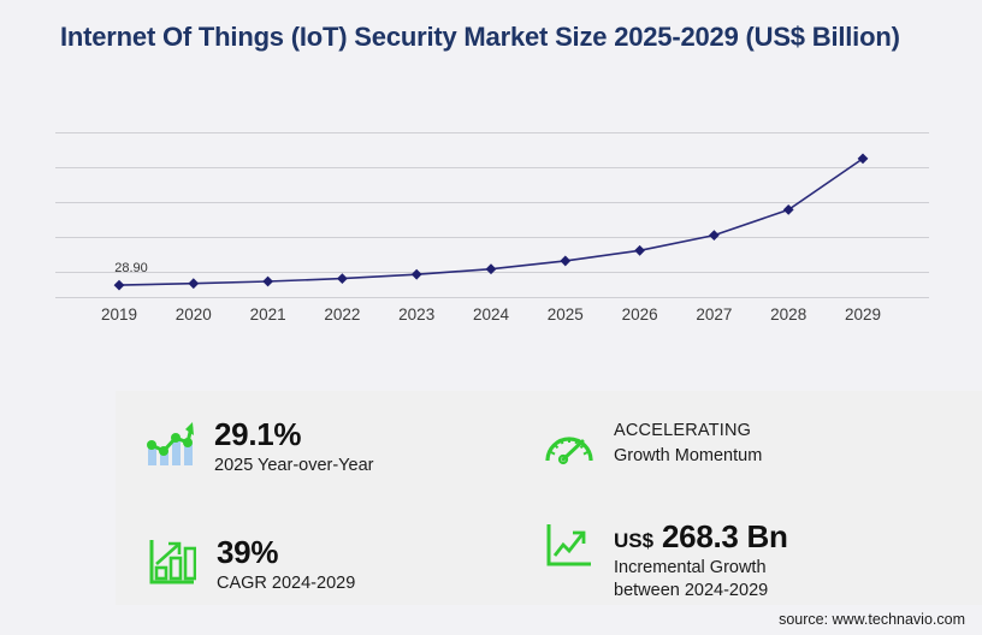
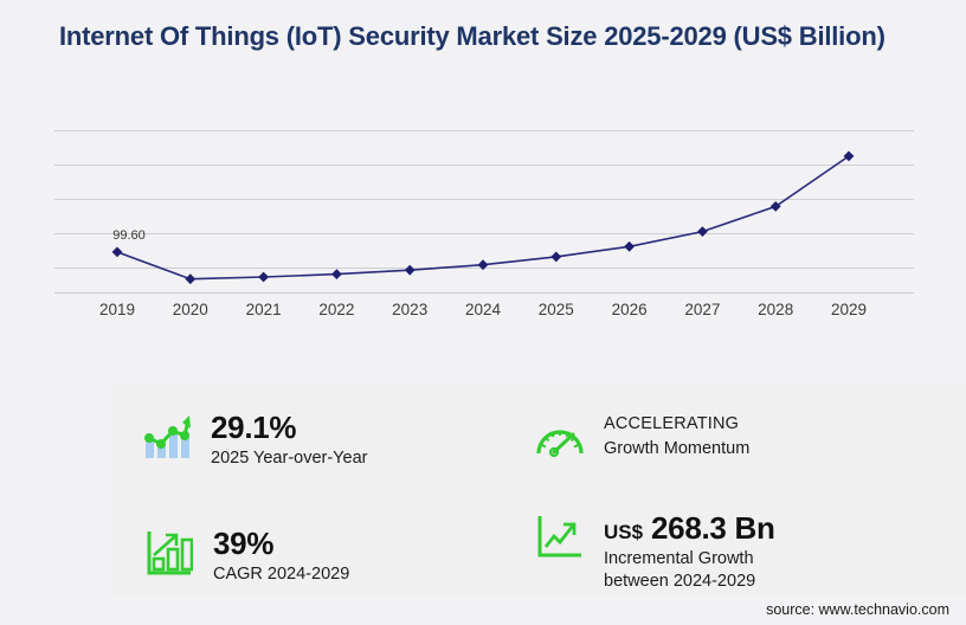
2019: 28.90 -> 99.60
